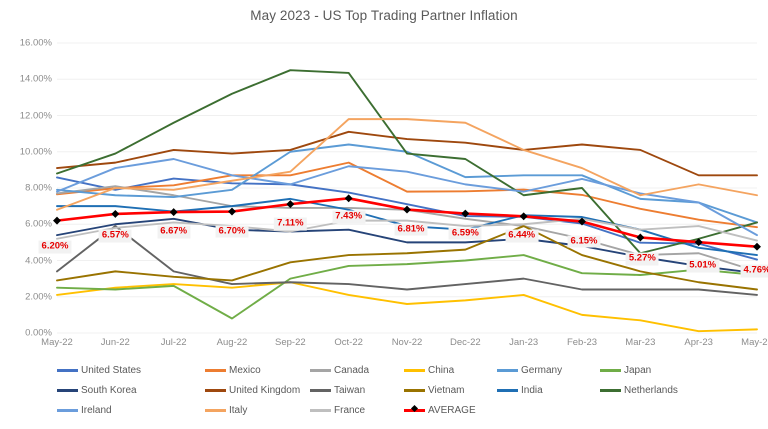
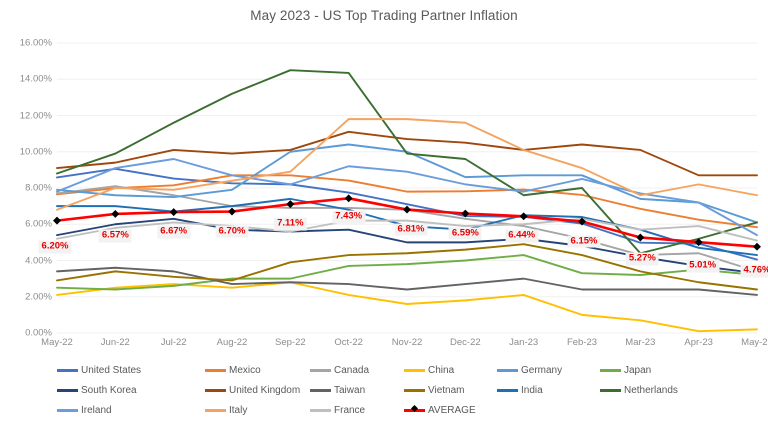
United States/Jun-22: 7.9% -> 9.1%
Taiwan/Jun-22: 5.9% -> 3.6%
Japan/Aug-22: 0.8% -> 3.0%
Mexico/Oct-22: 9.4% -> 8.4%
Vietnam/Jan-23: 5.9% -> 4.9%
